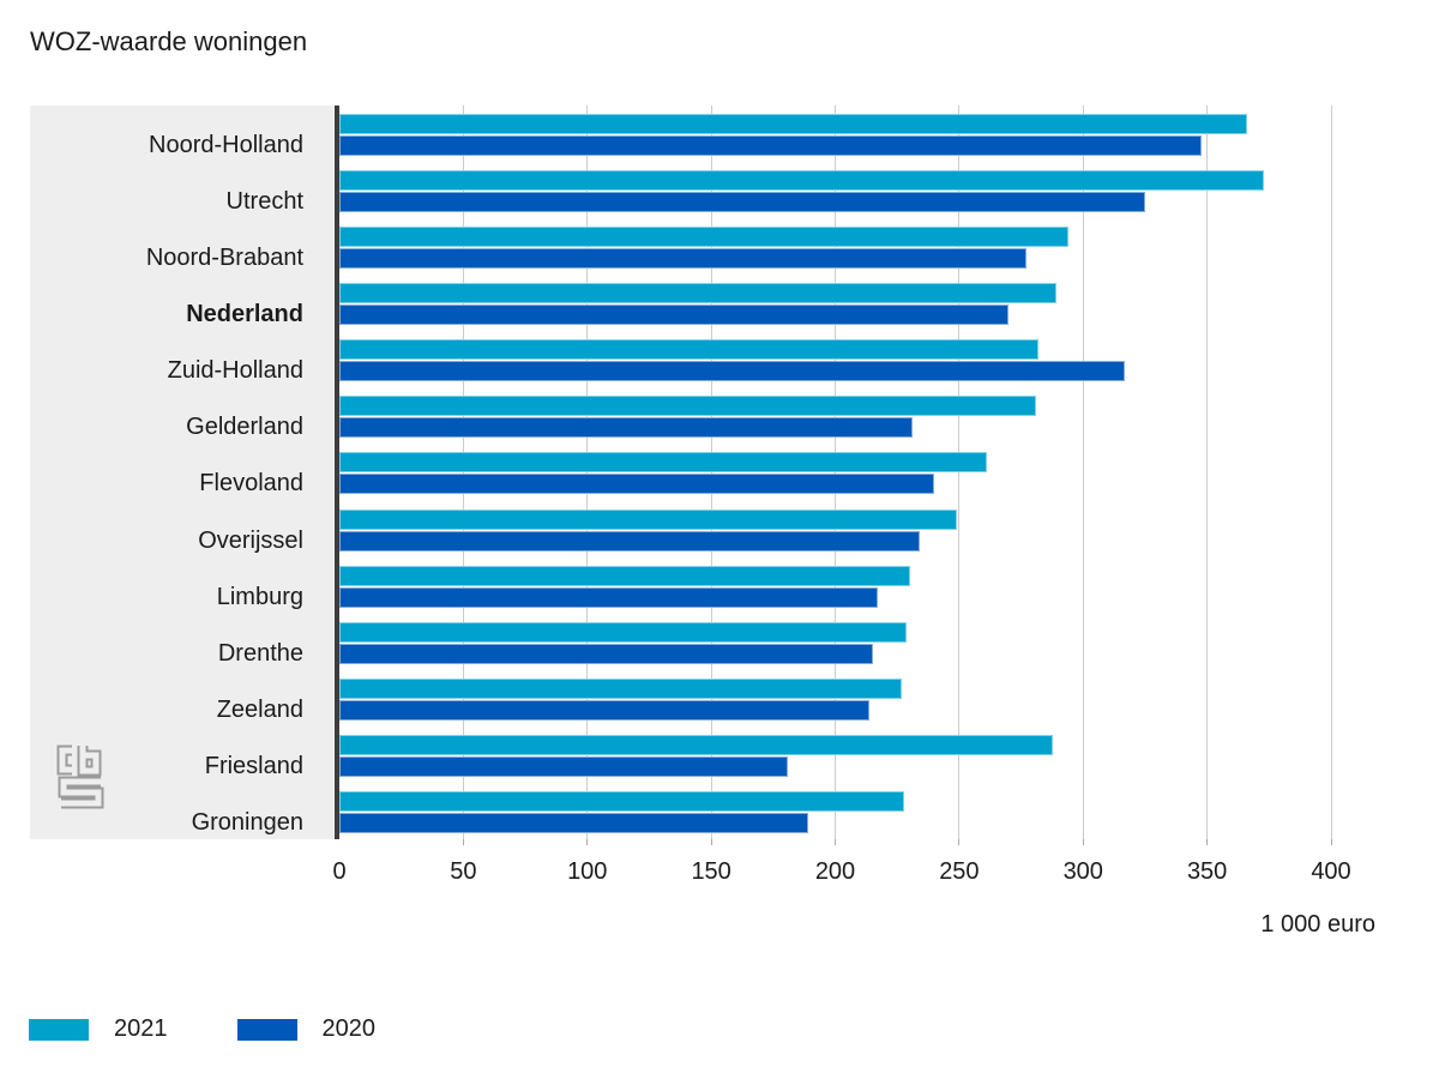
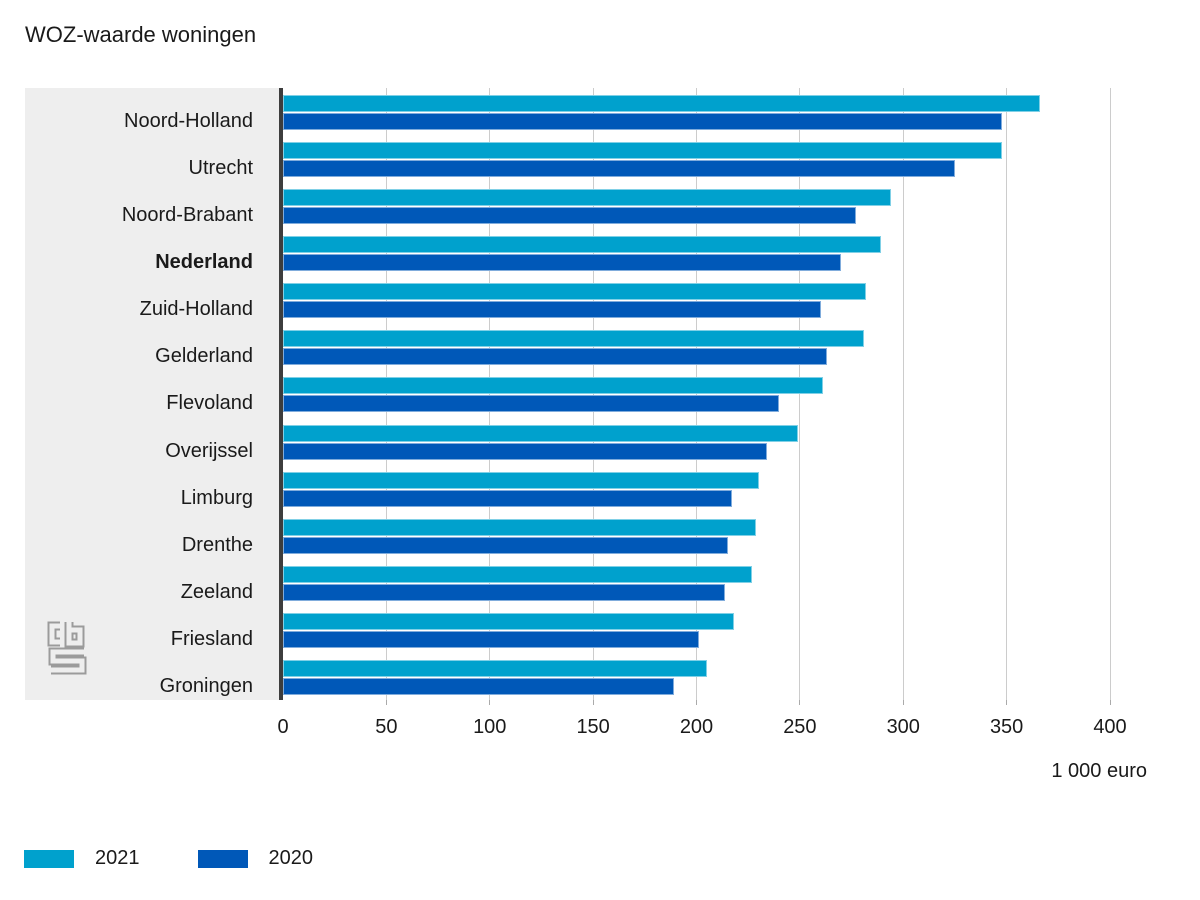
2021/Utrecht: 373 -> 348
2020/Zuid-Holland: 317 -> 260
2020/Gelderland: 231 -> 263
2021/Friesland: 288 -> 218
2020/Friesland: 181 -> 201
2021/Groningen: 228 -> 205
